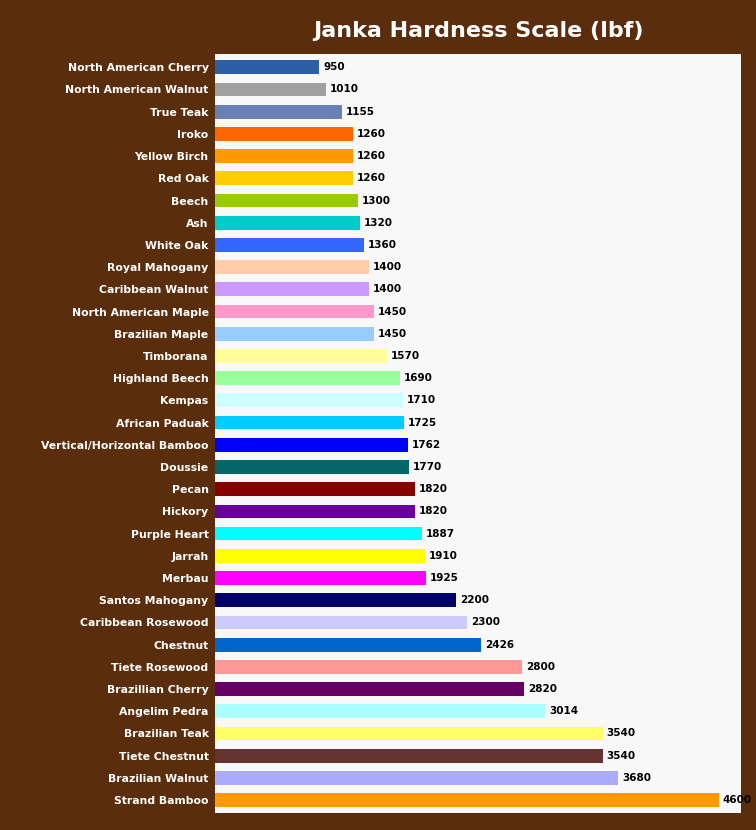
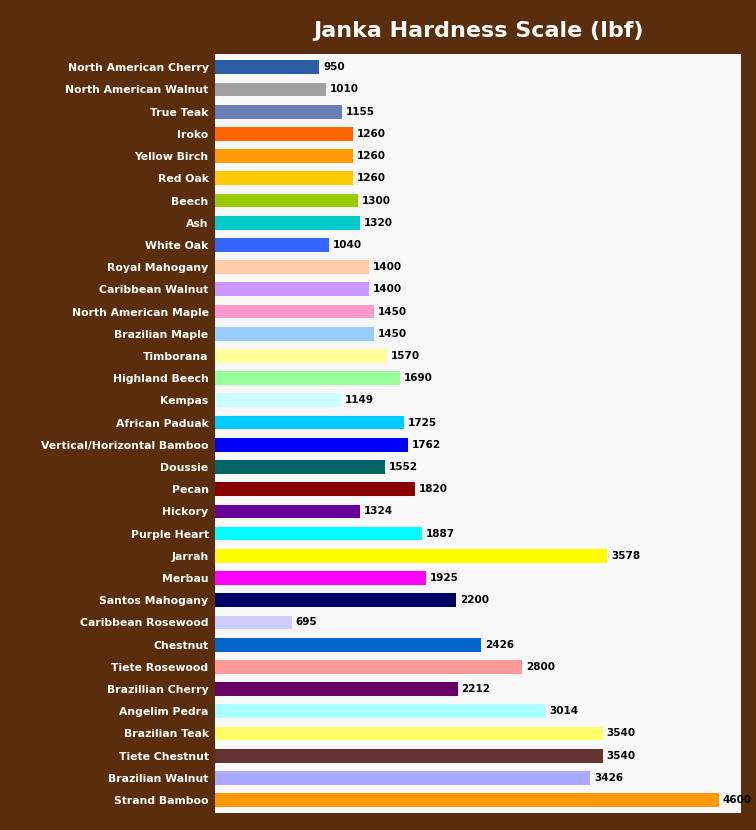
White Oak: 1360 -> 1040
Kempas: 1710 -> 1149
Doussie: 1770 -> 1552
Hickory: 1820 -> 1324
Jarrah: 1910 -> 3578
Caribbean Rosewood: 2300 -> 695
Brazillian Cherry: 2820 -> 2212
Brazilian Walnut: 3680 -> 3426
